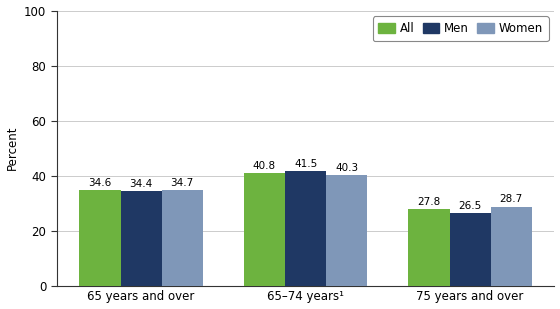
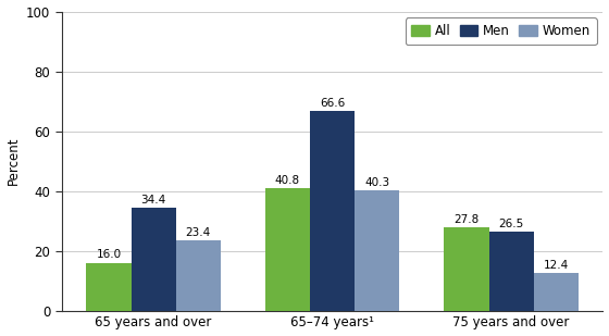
All/65 years and over: 34.6 -> 16.0
Women/65 years and over: 34.7 -> 23.4
Men/65–74 years¹: 41.5 -> 66.6
Women/75 years and over: 28.7 -> 12.4
